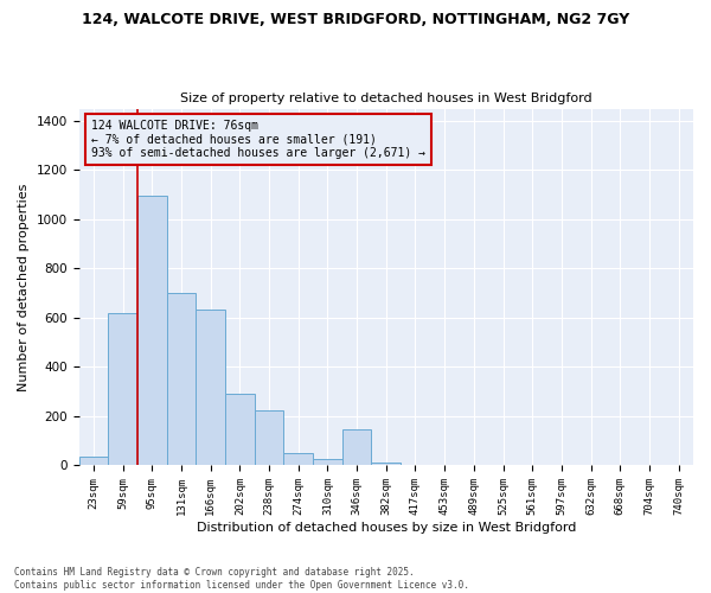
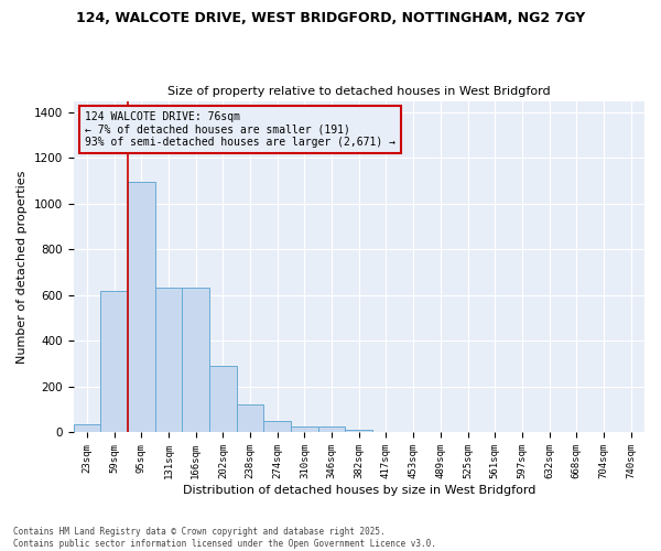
131sqm: 700 -> 635
238sqm: 225 -> 125
346sqm: 145 -> 25
